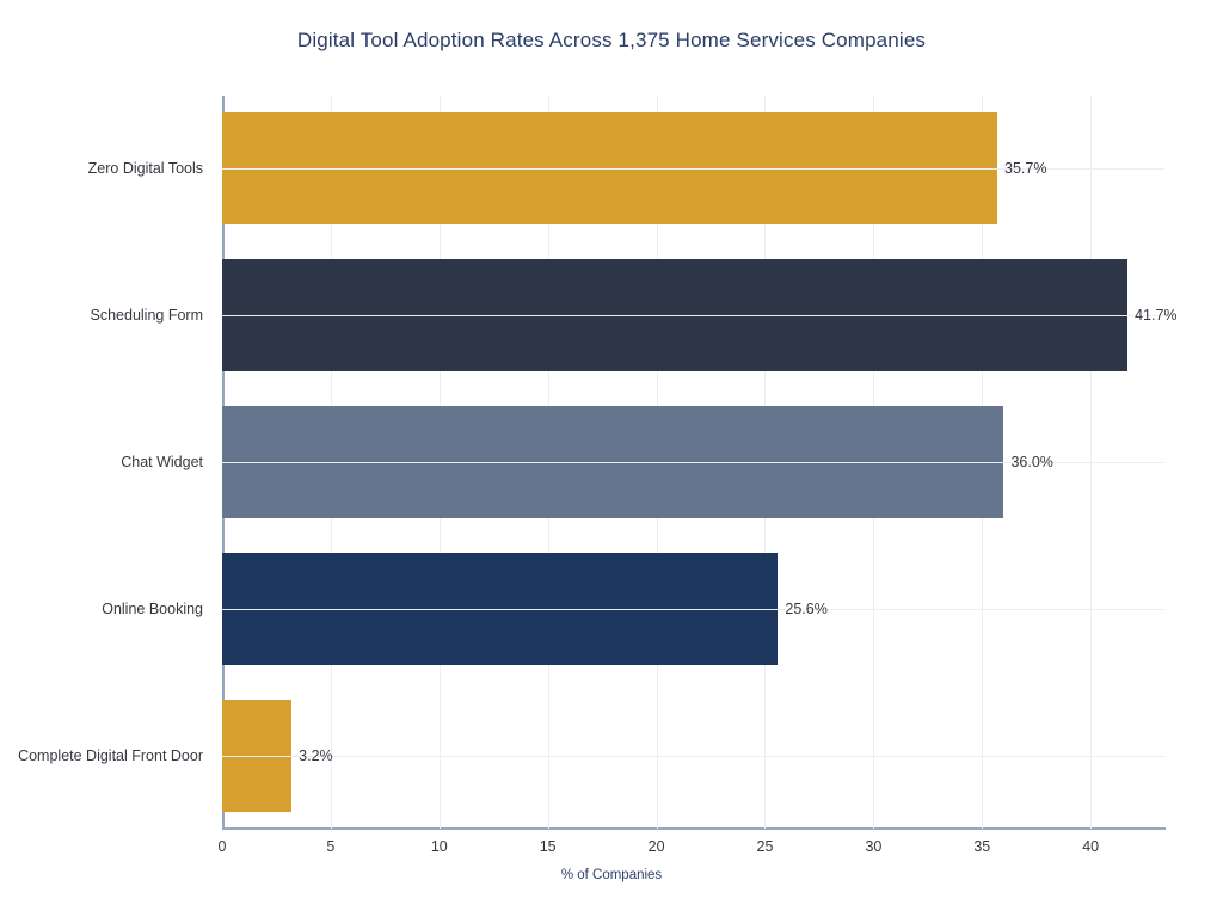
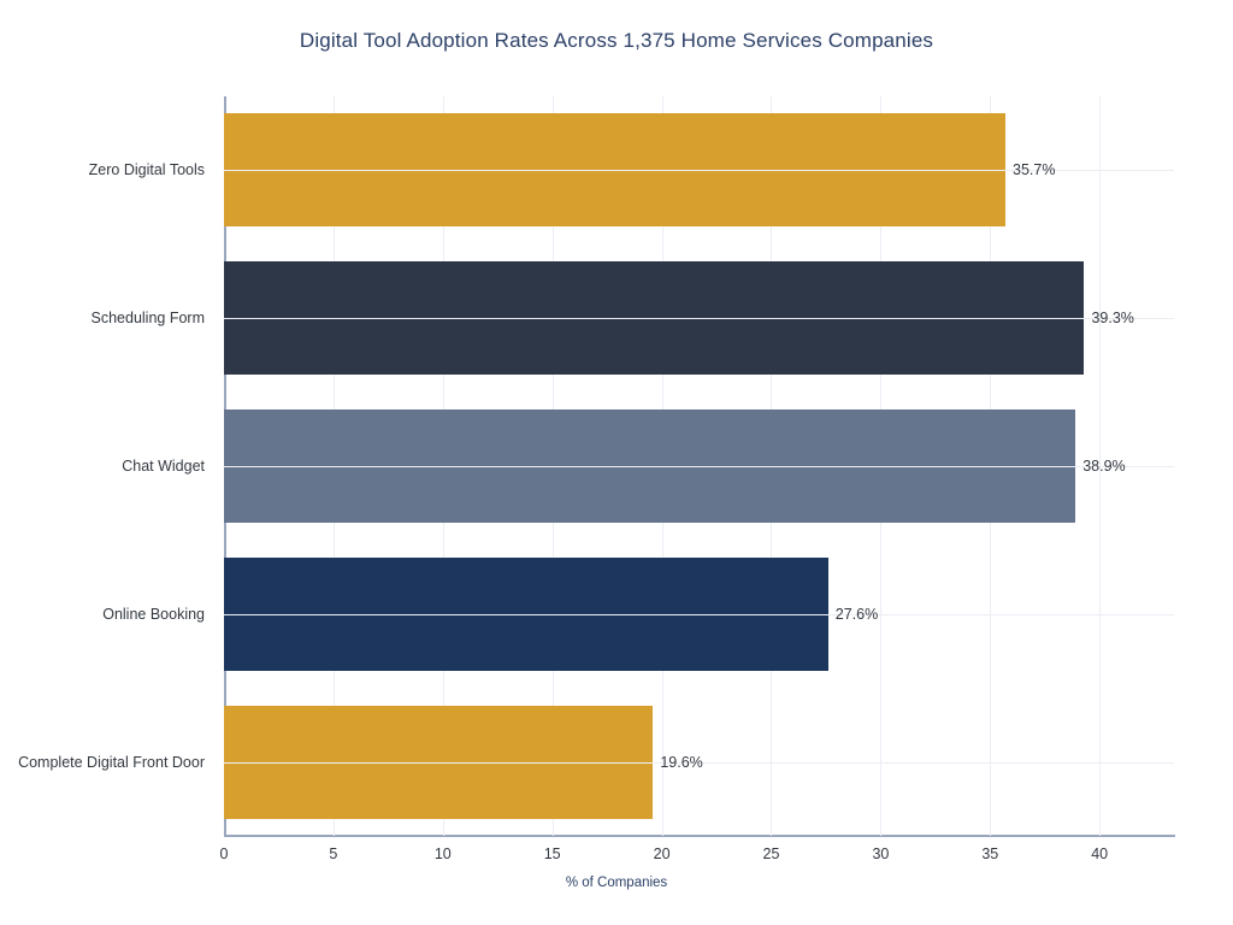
Scheduling Form: 41.7% -> 39.3%
Chat Widget: 36.0% -> 38.9%
Online Booking: 25.6% -> 27.6%
Complete Digital Front Door: 3.2% -> 19.6%
